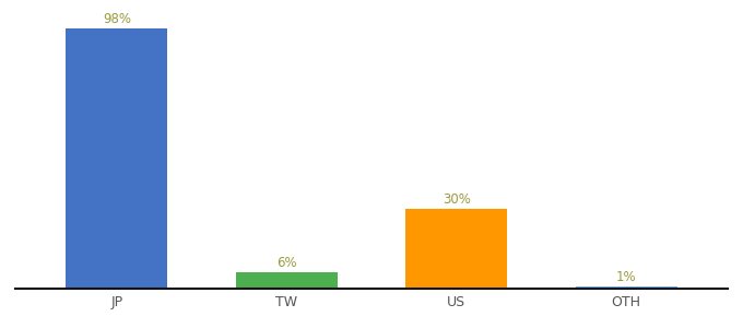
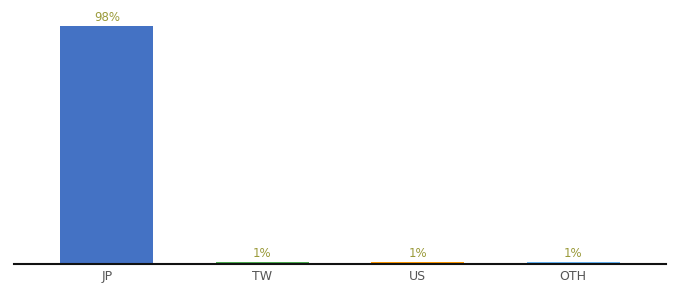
TW: 6% -> 1%
US: 30% -> 1%
